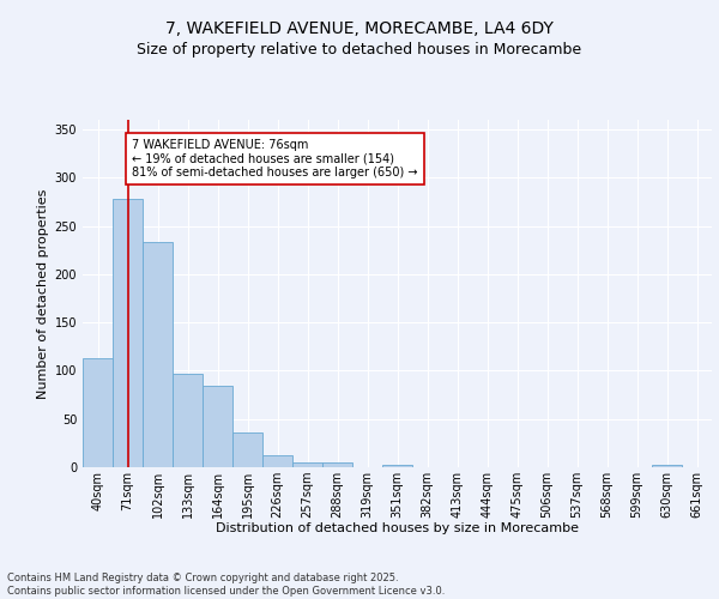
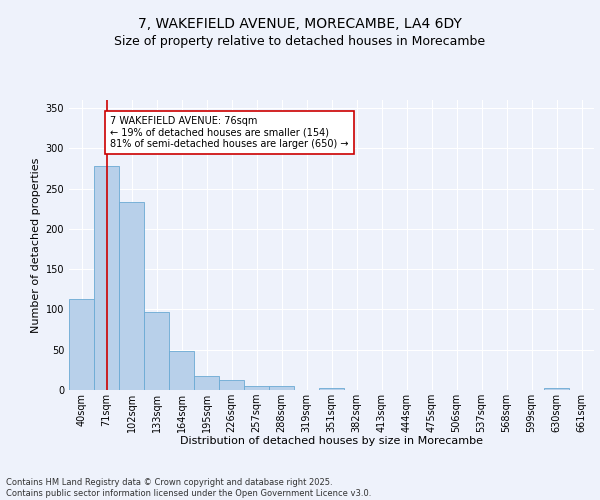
164sqm: 84 -> 49
195sqm: 36 -> 18
